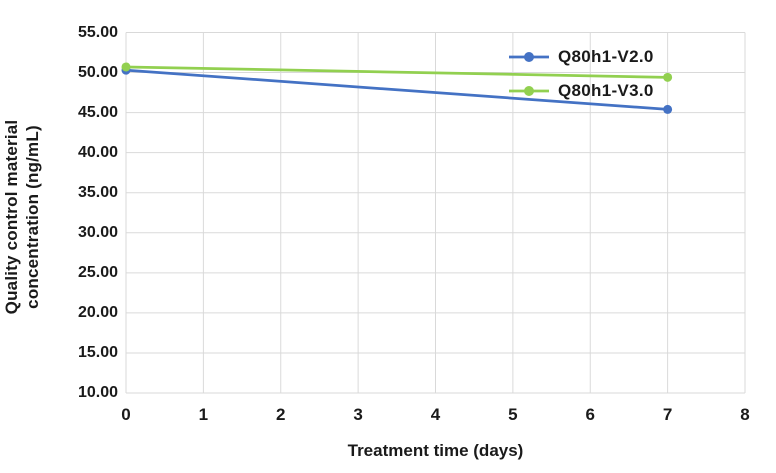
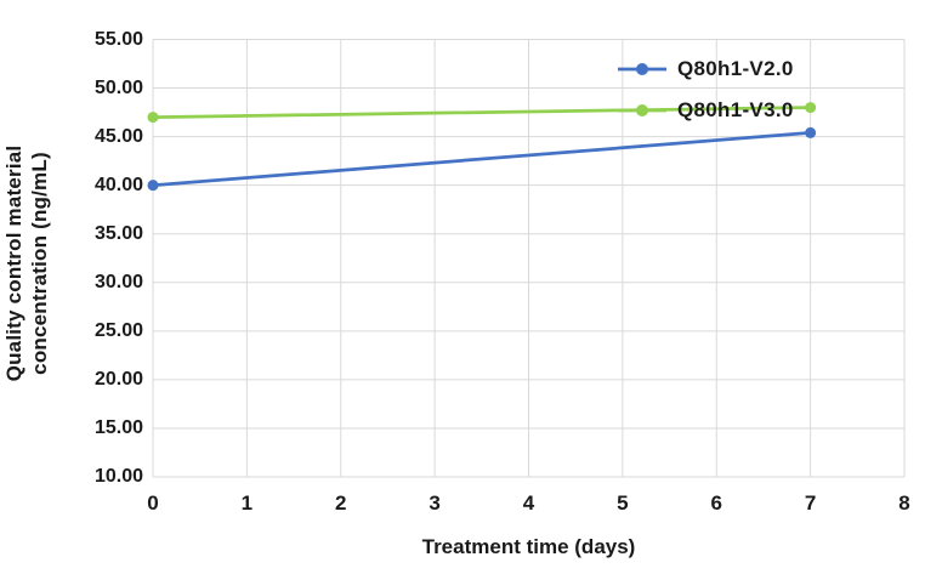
Q80h1-V2.0/0: 50 -> 40
Q80h1-V3.0/0: 51 -> 47
Q80h1-V3.0/7: 49 -> 48
